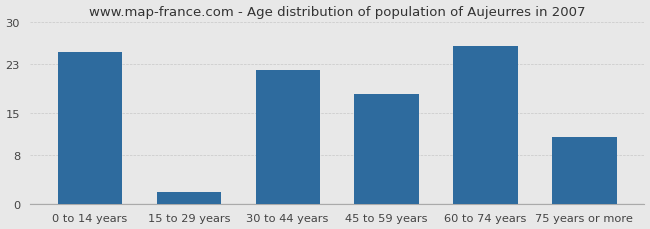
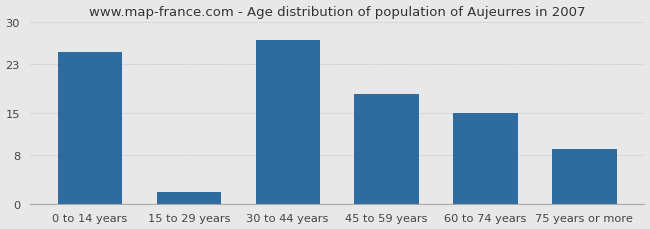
30 to 44 years: 22 -> 27
60 to 74 years: 26 -> 15
75 years or more: 11 -> 9
